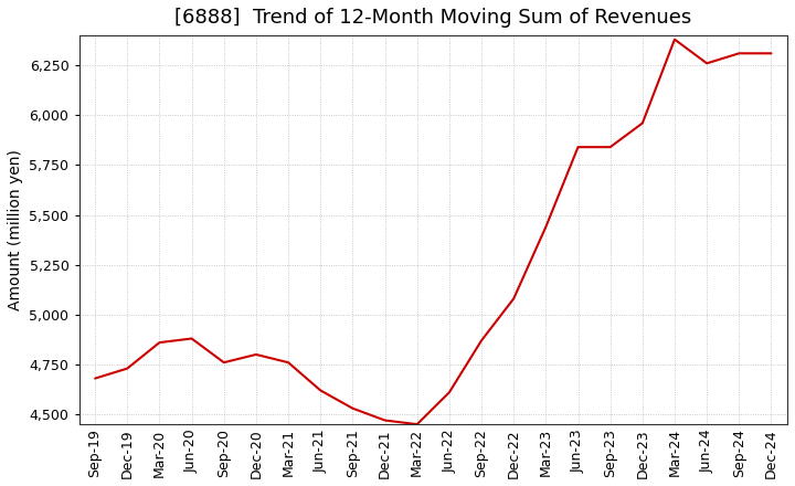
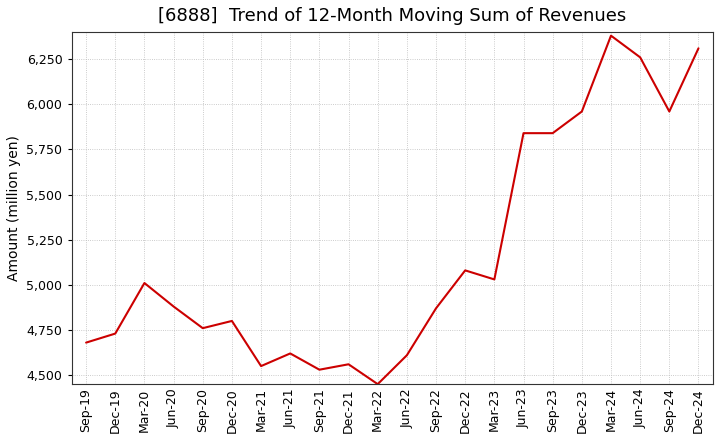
Mar-20: 4,860 -> 5,010
Mar-21: 4,760 -> 4,550
Dec-21: 4,470 -> 4,560
Mar-23: 5,440 -> 5,030
Sep-24: 6,310 -> 5,960
